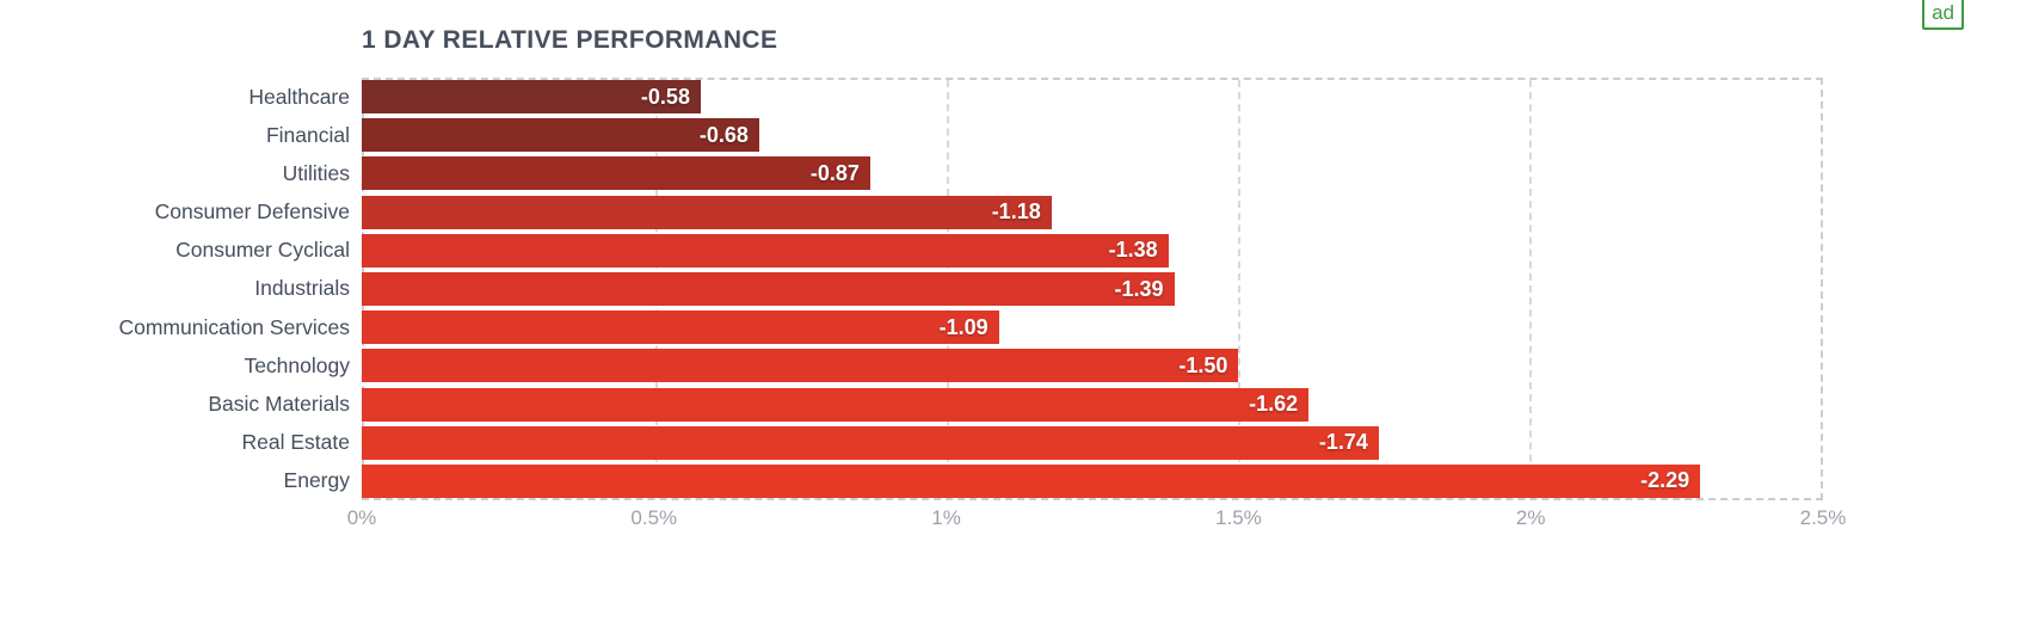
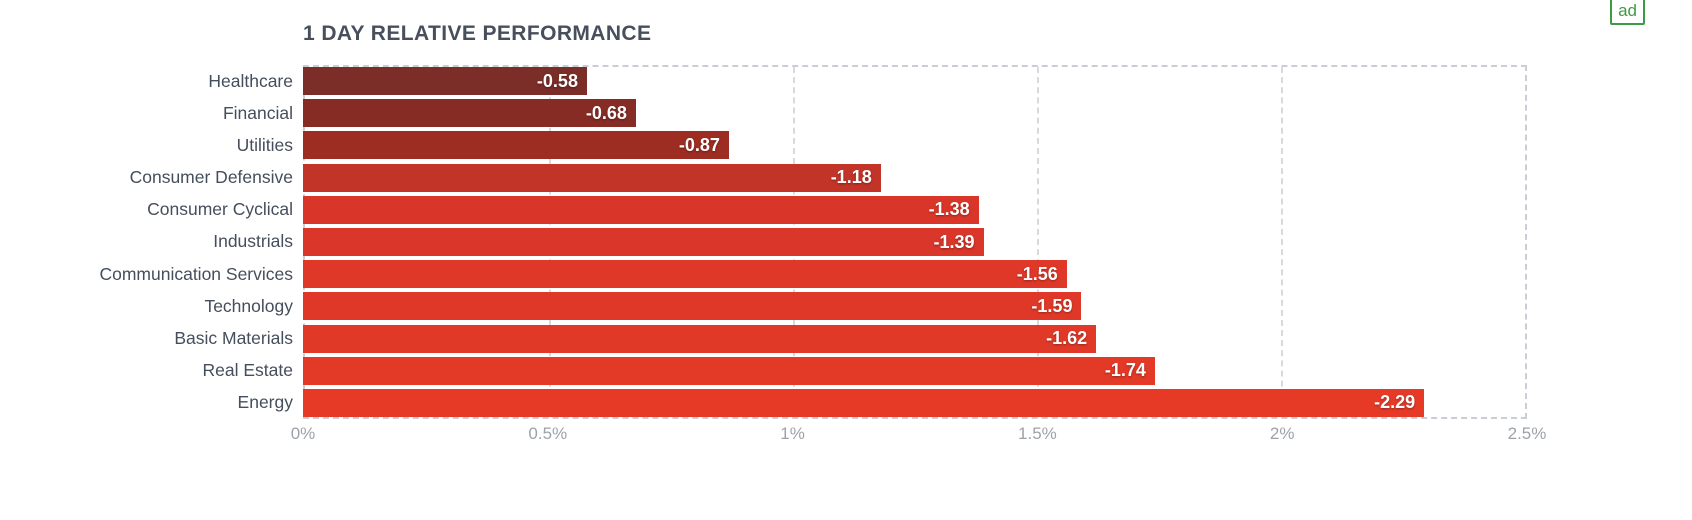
Communication Services: -1.09 -> -1.56
Technology: -1.50 -> -1.59
